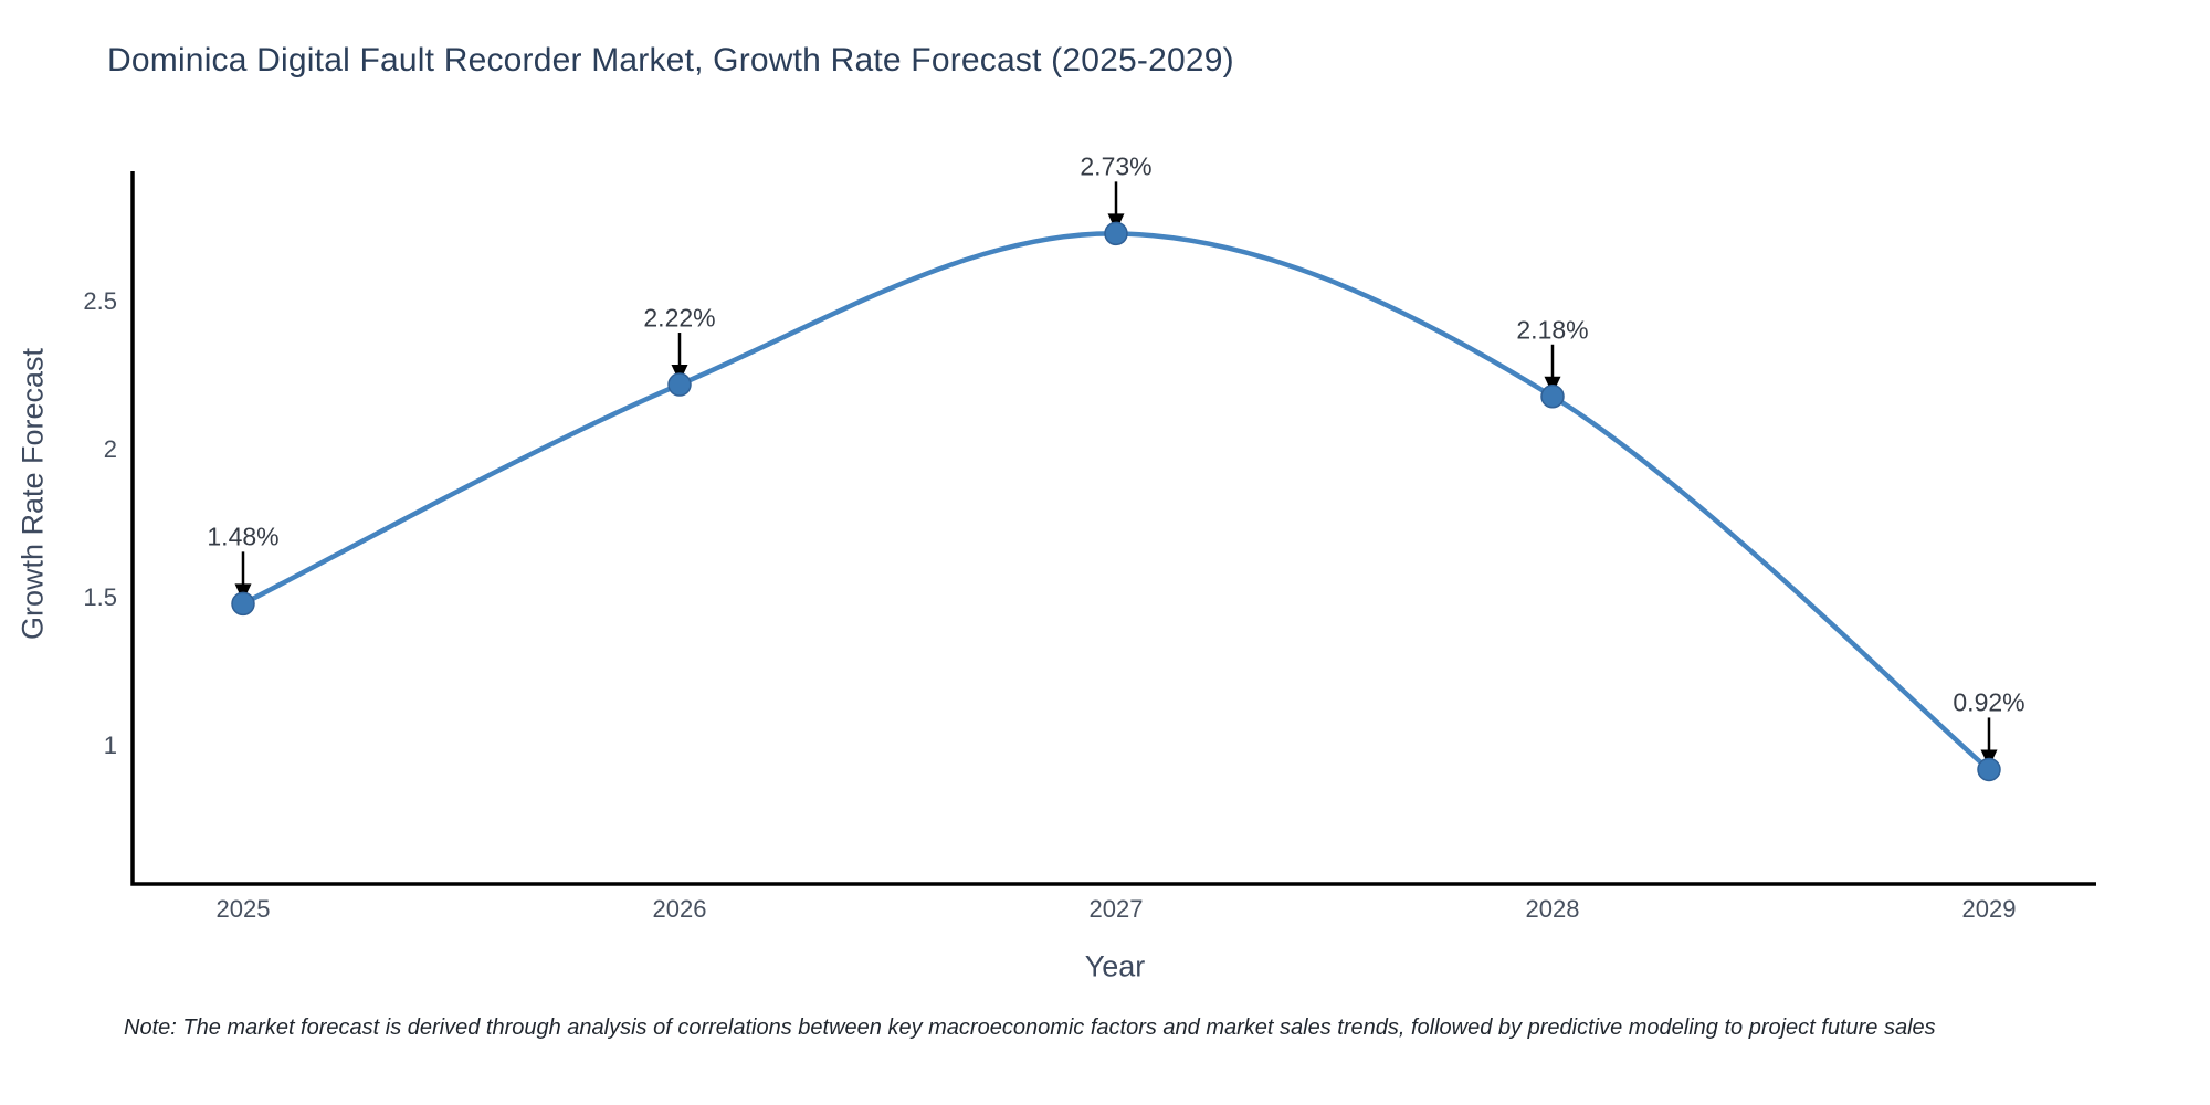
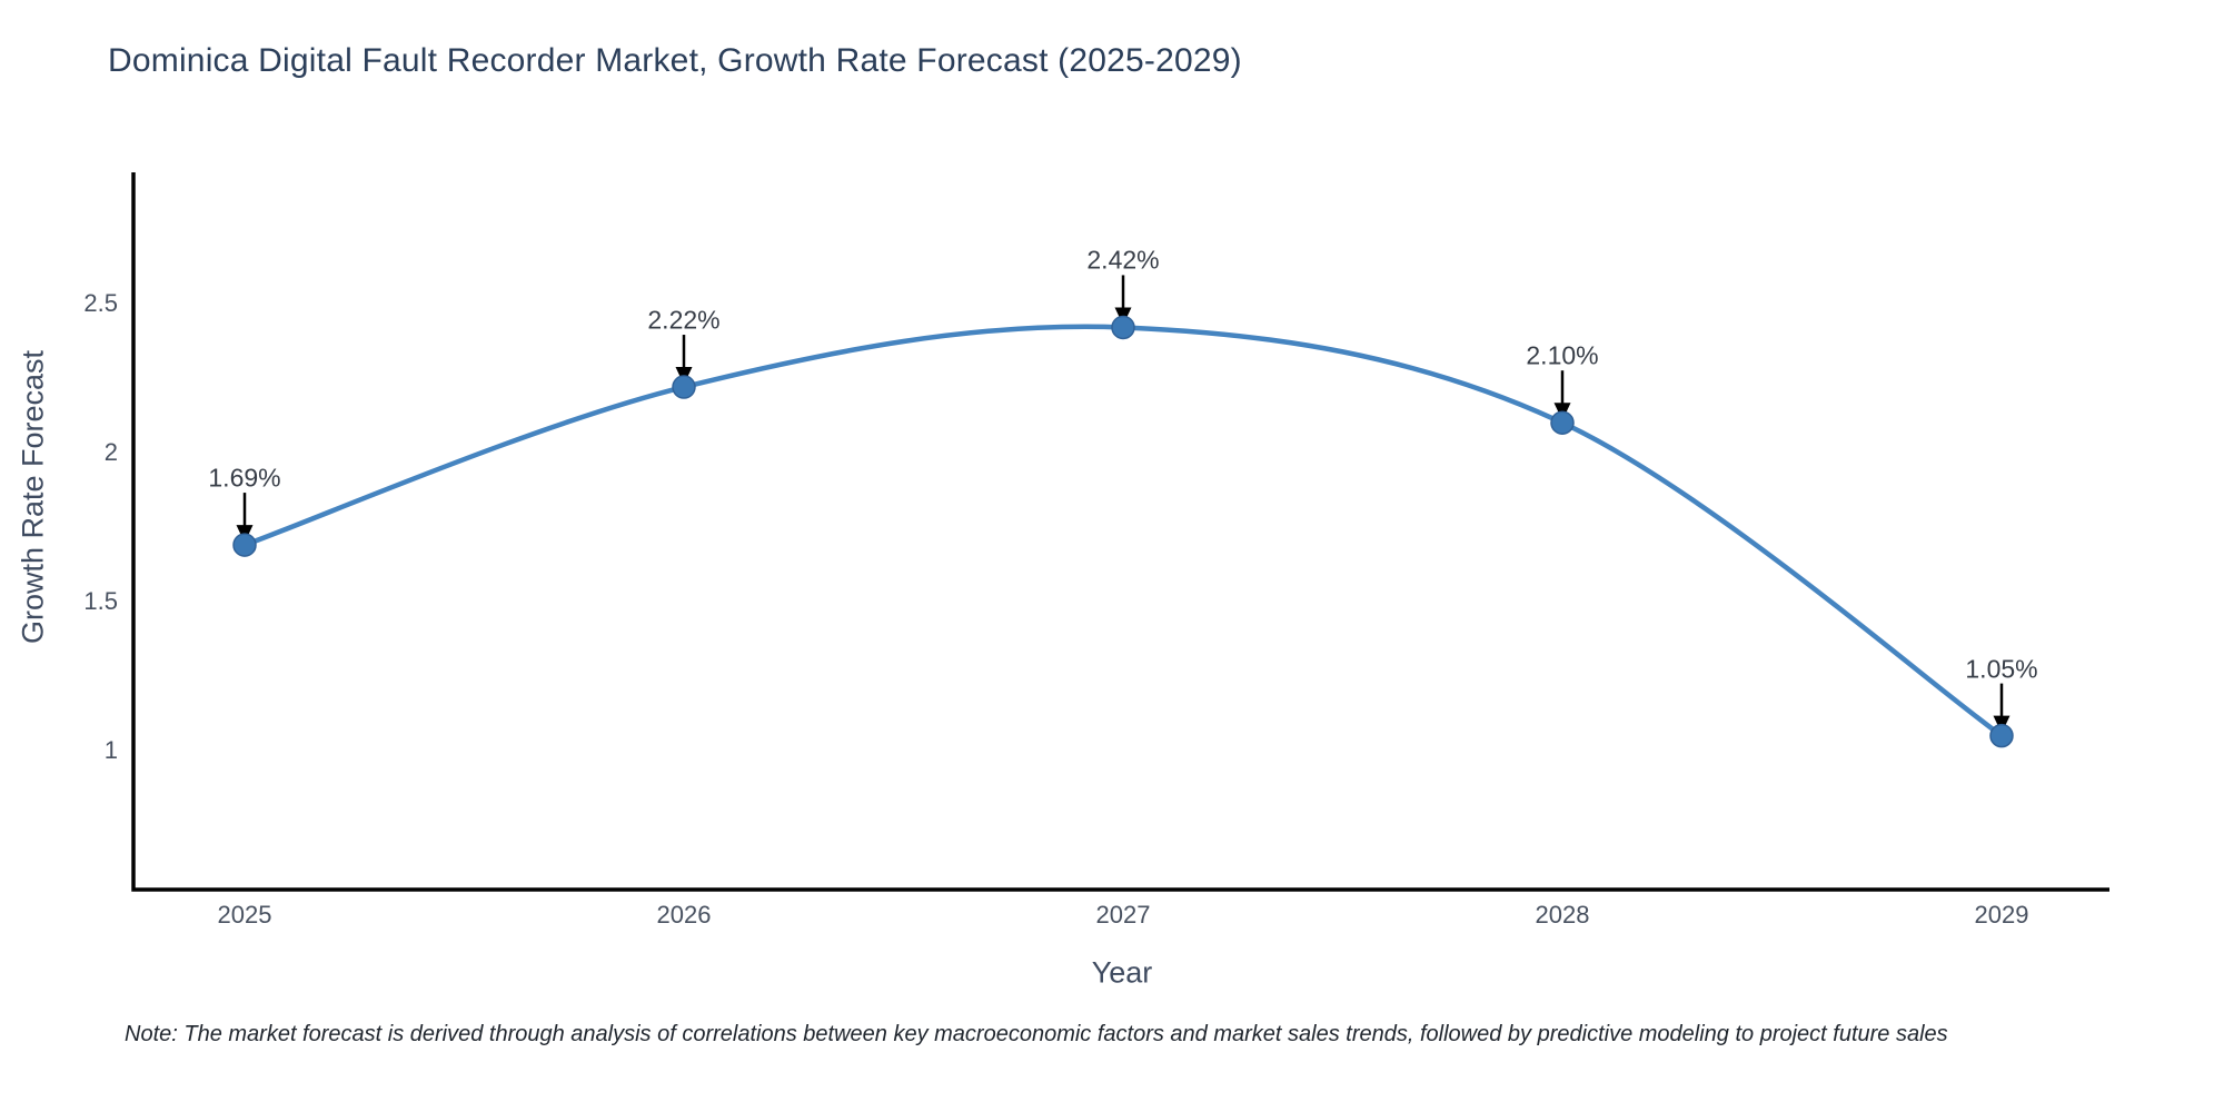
2025: 1.48% -> 1.69%
2027: 2.73% -> 2.42%
2028: 2.18% -> 2.10%
2029: 0.92% -> 1.05%
